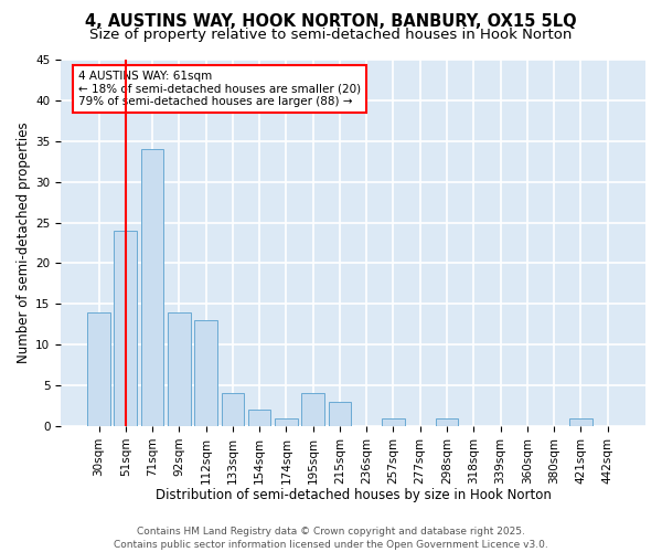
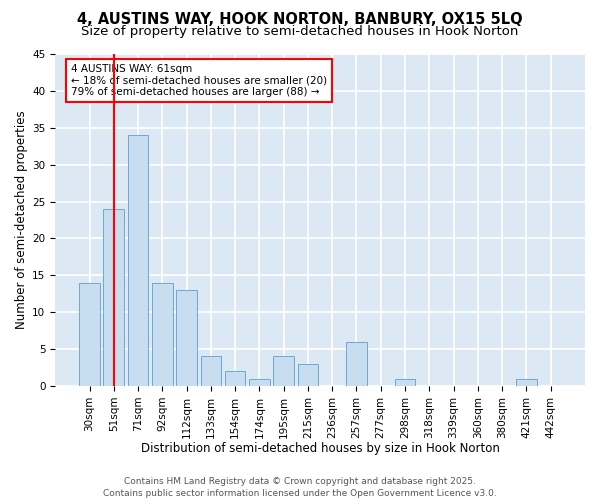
257sqm: 1 -> 6
